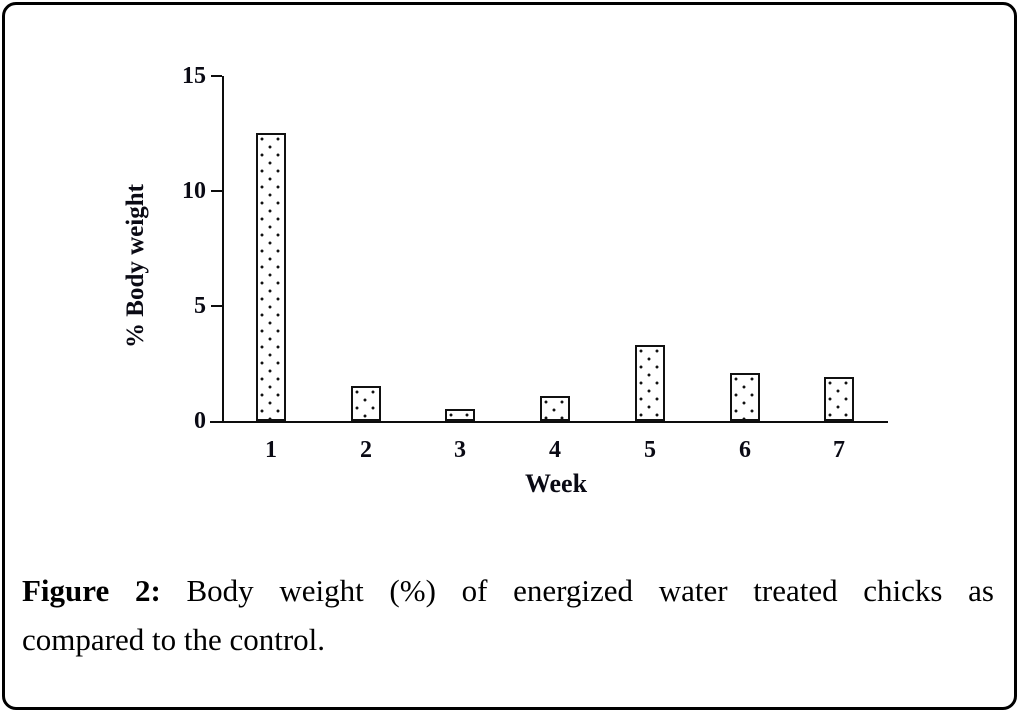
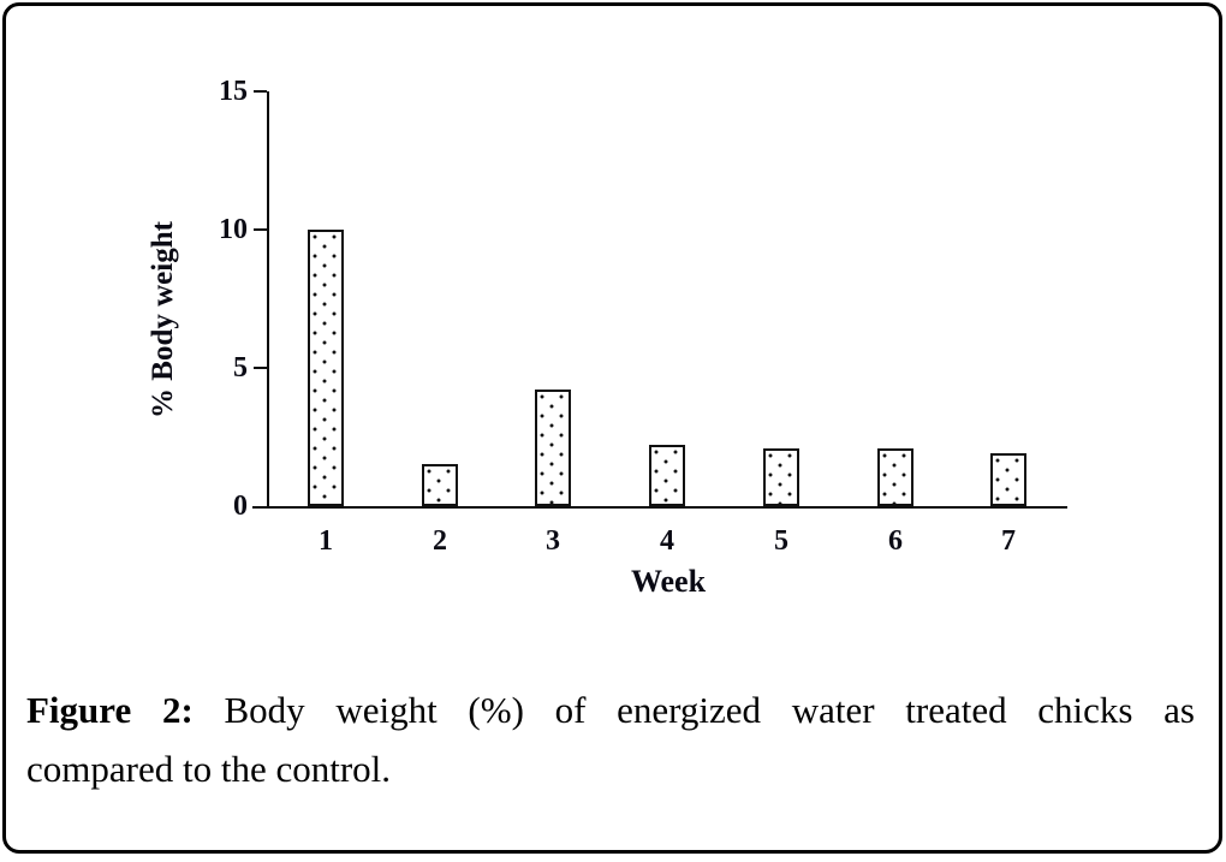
1: 12.5 -> 10.0
3: 0.5 -> 4.2
4: 1.1 -> 2.2
5: 3.3 -> 2.1
